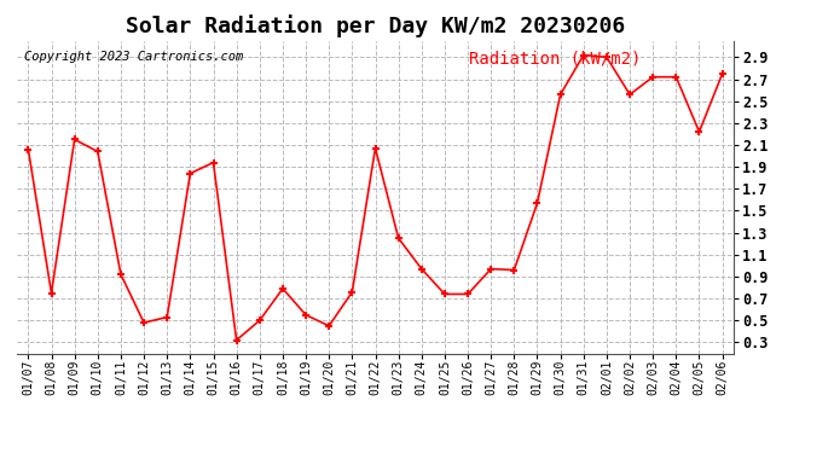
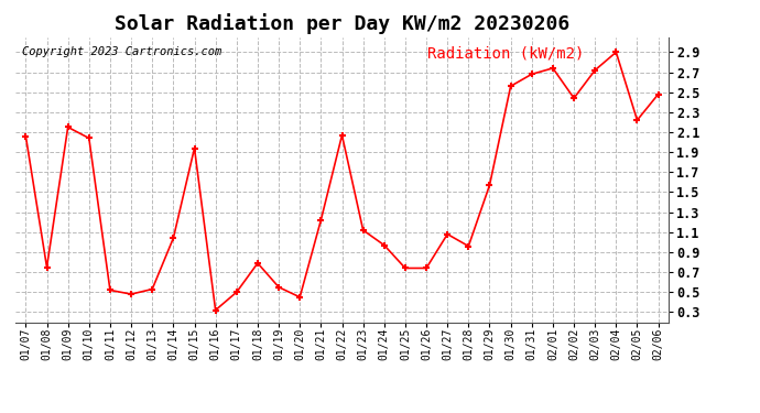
01/11: 0.92 -> 0.52
01/14: 1.84 -> 1.04
01/21: 0.76 -> 1.22
01/23: 1.25 -> 1.12
01/27: 0.97 -> 1.08
01/31: 2.92 -> 2.68
02/01: 2.90 -> 2.74
02/02: 2.56 -> 2.44
02/04: 2.72 -> 2.90
02/06: 2.75 -> 2.48
